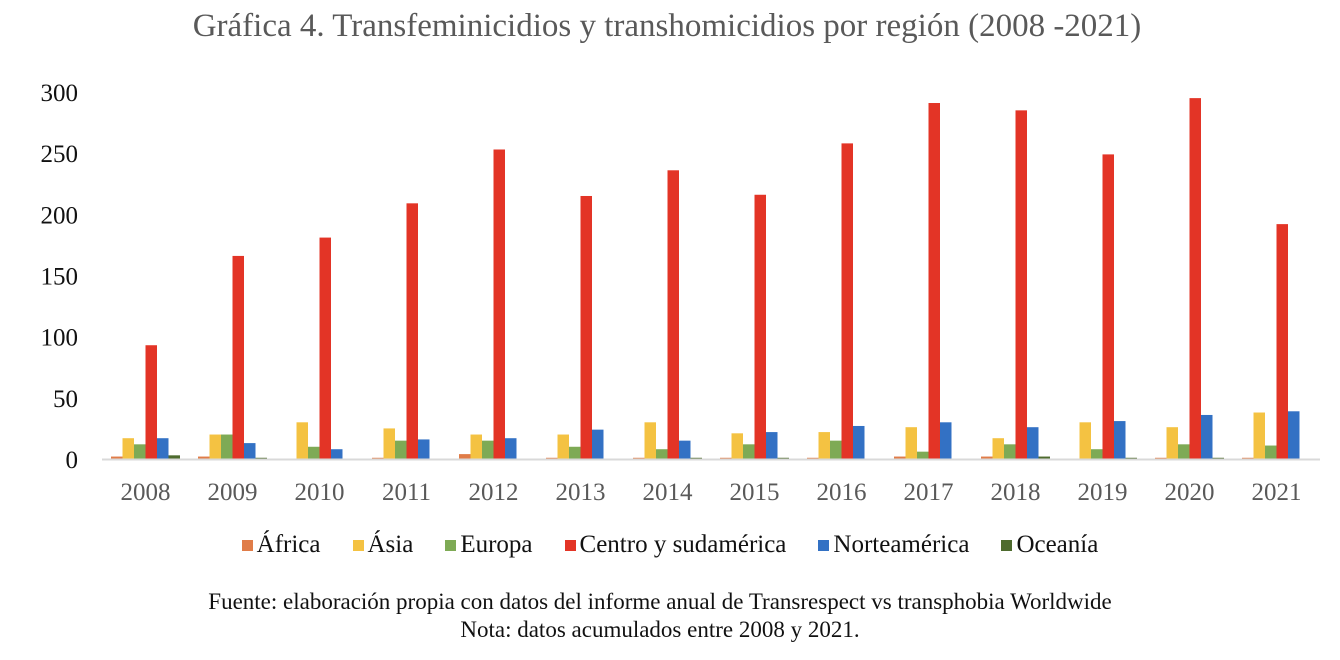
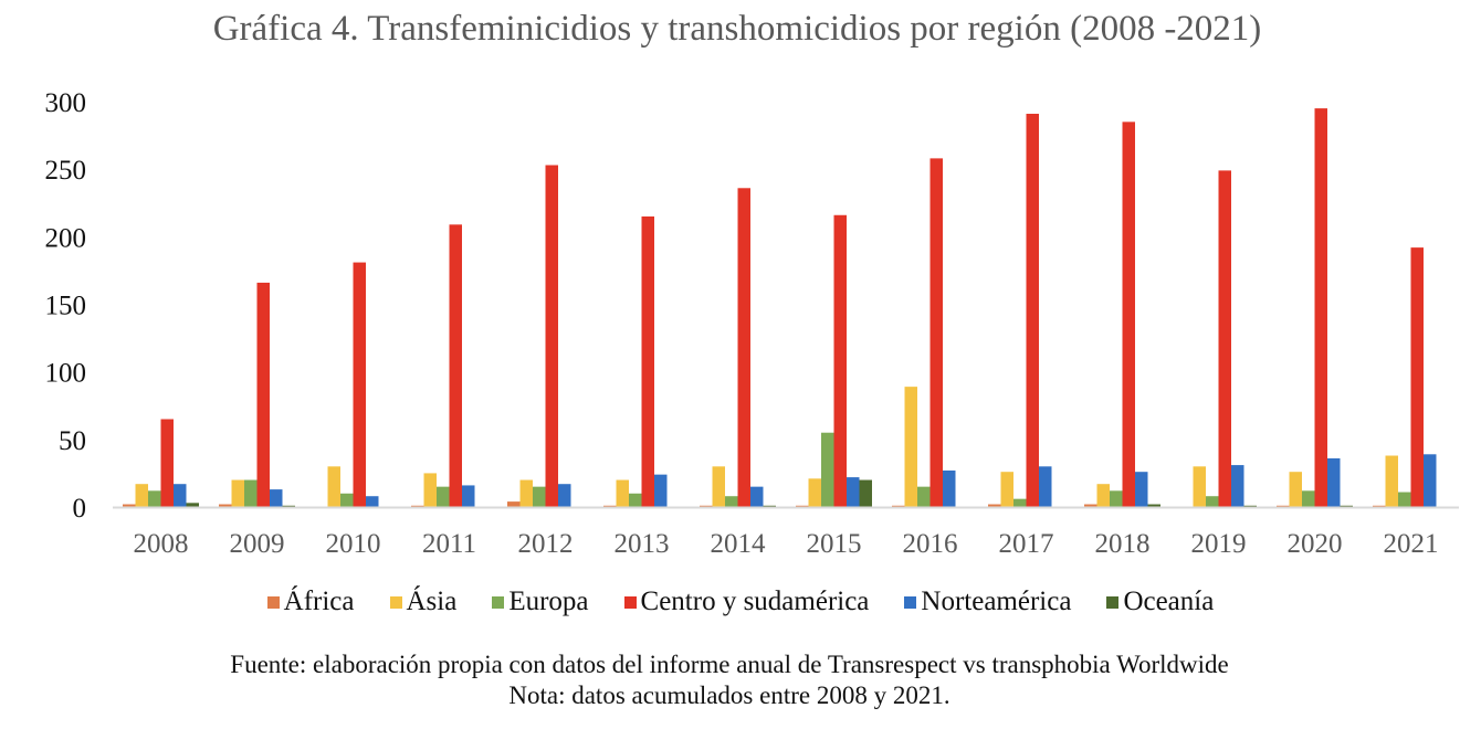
Centro y sudamérica/2008: 93 -> 65
Europa/2015: 12 -> 55
Oceanía/2015: 1 -> 20
Ásia/2016: 22 -> 89
